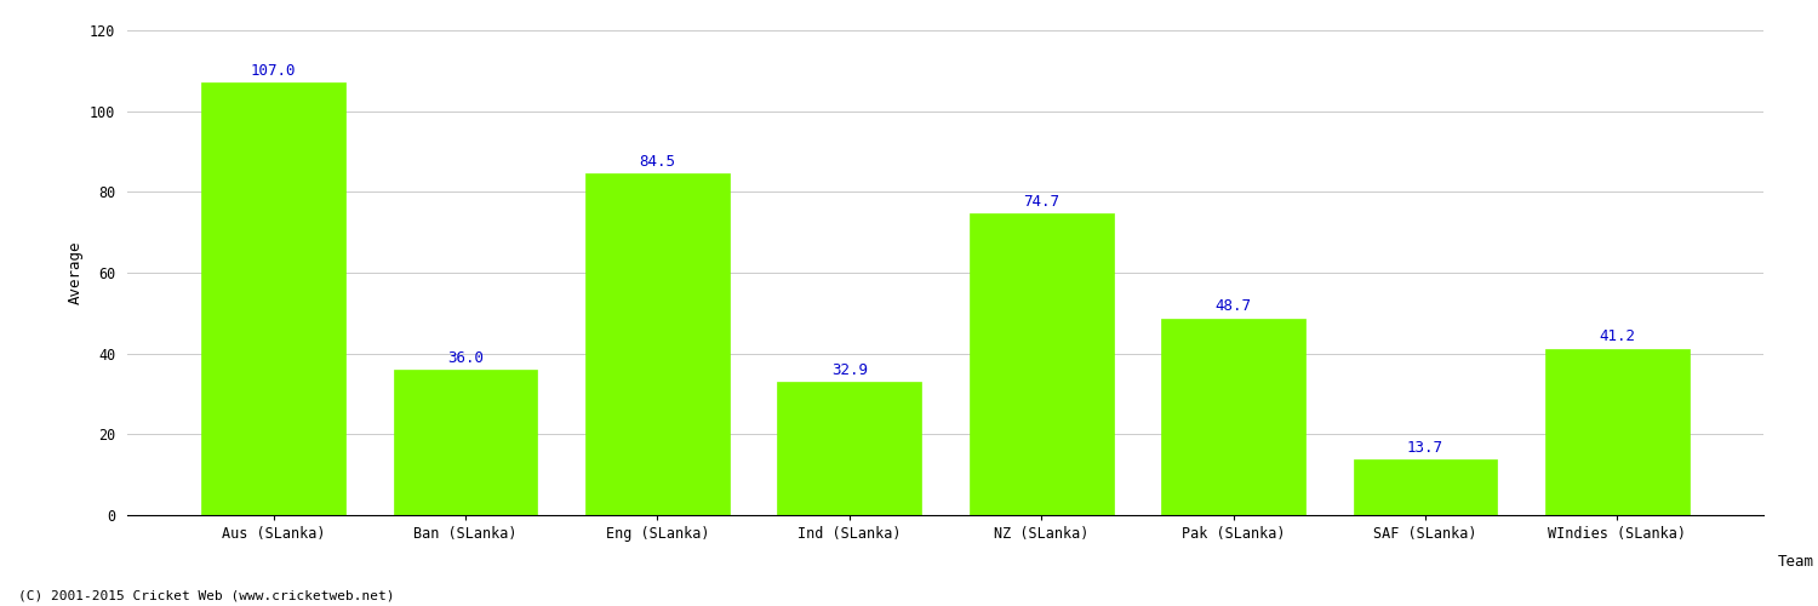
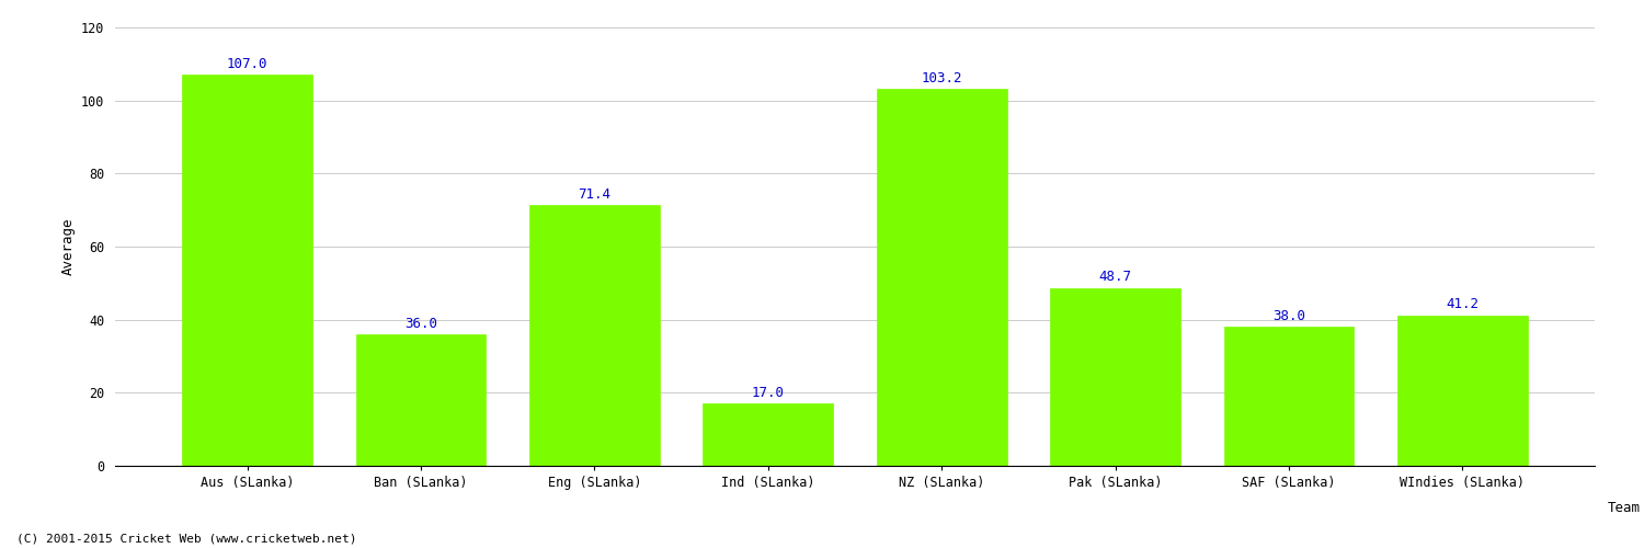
Eng (SLanka): 84.5 -> 71.4
Ind (SLanka): 32.9 -> 17.0
NZ (SLanka): 74.7 -> 103.2
SAF (SLanka): 13.7 -> 38.0
